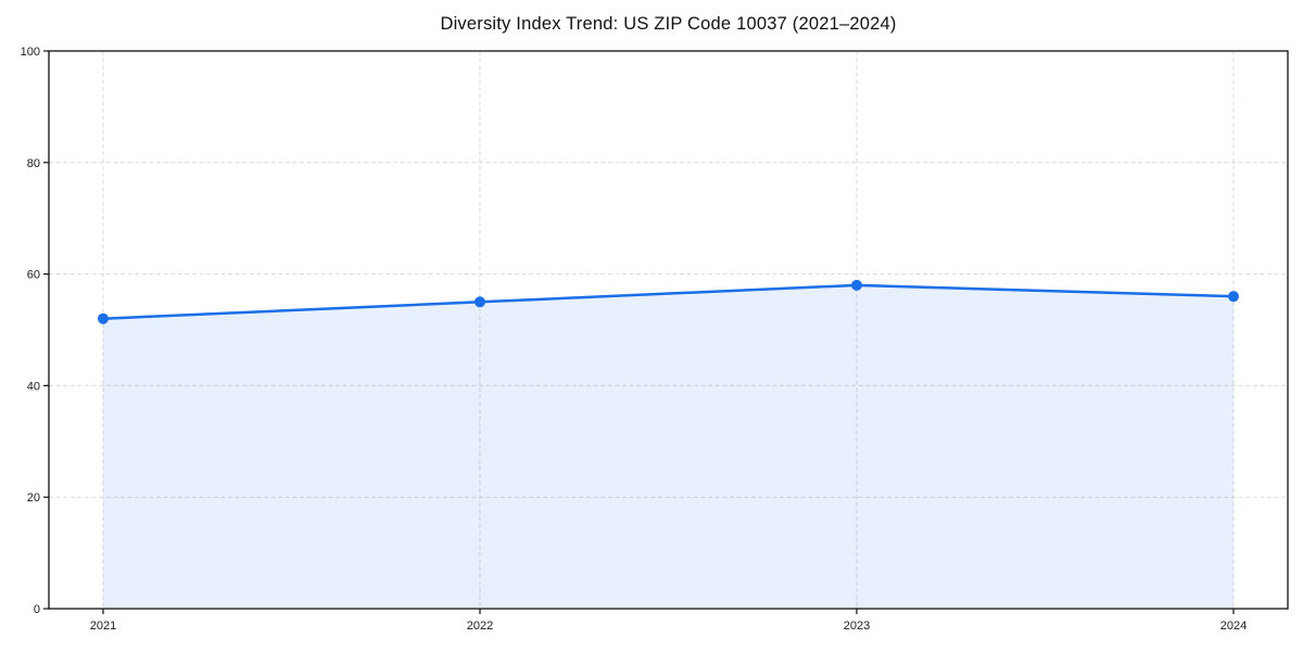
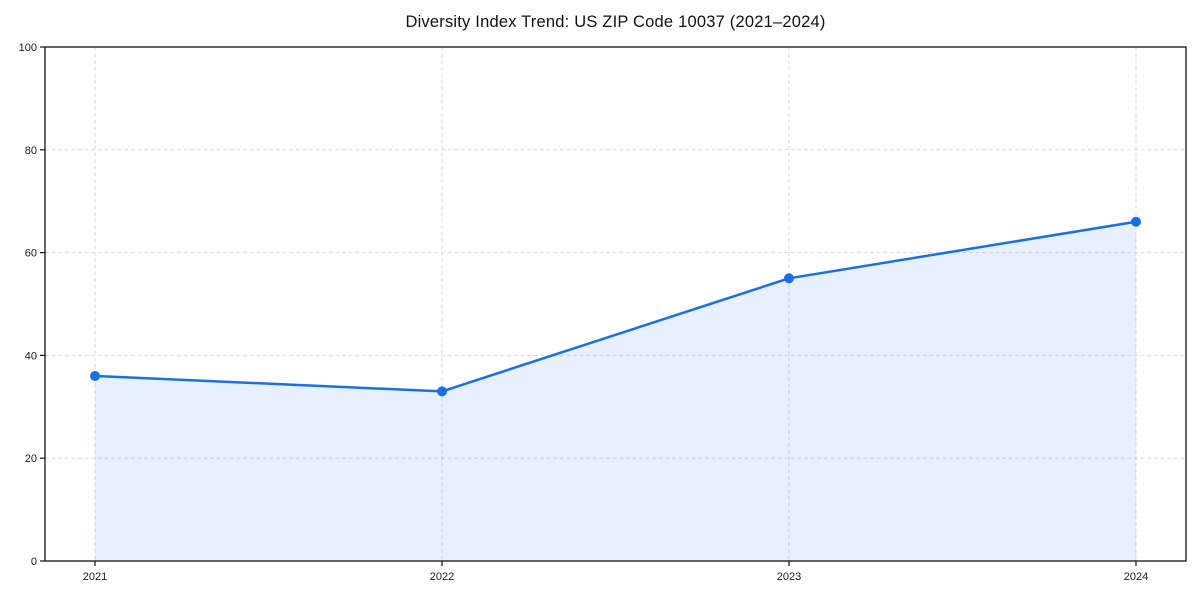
2021: 52 -> 36
2022: 55 -> 33
2023: 58 -> 55
2024: 56 -> 66
